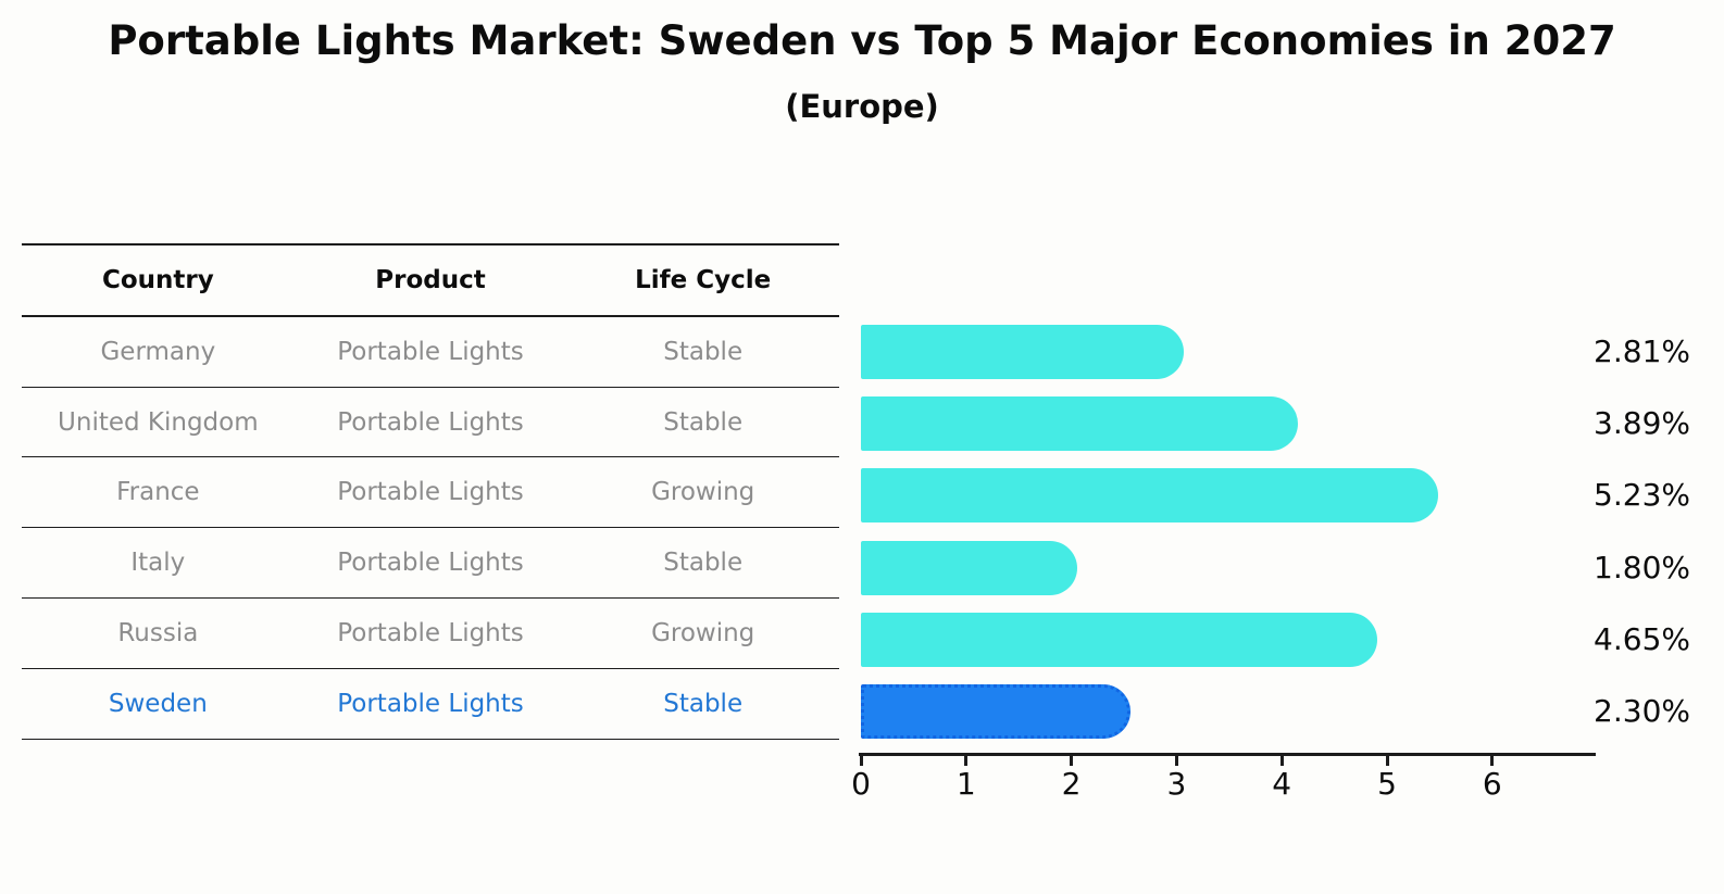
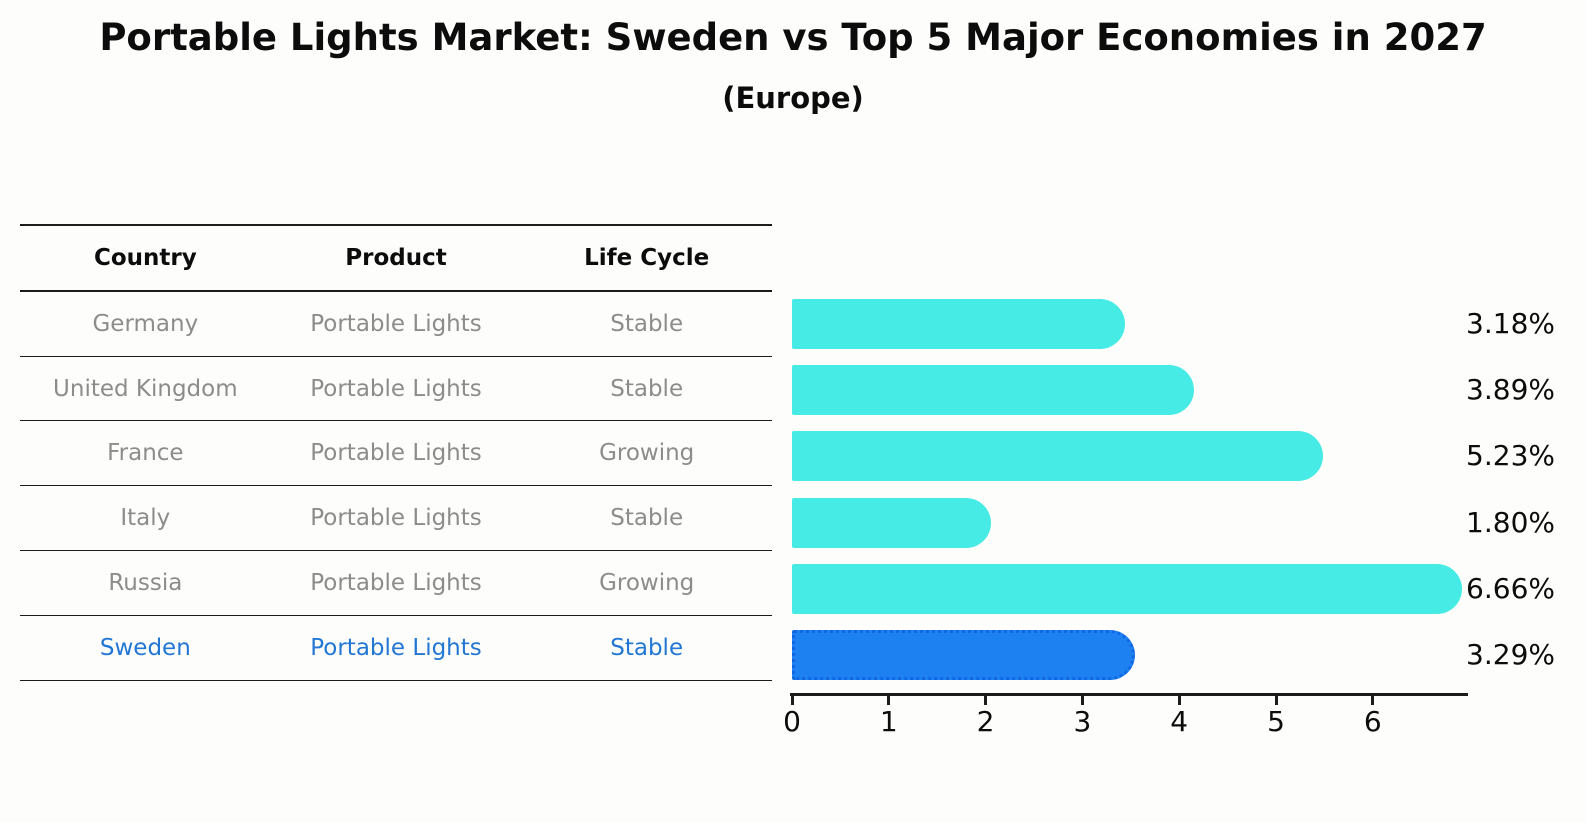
Germany: 2.81% -> 3.18%
Russia: 4.65% -> 6.66%
Sweden: 2.30% -> 3.29%
